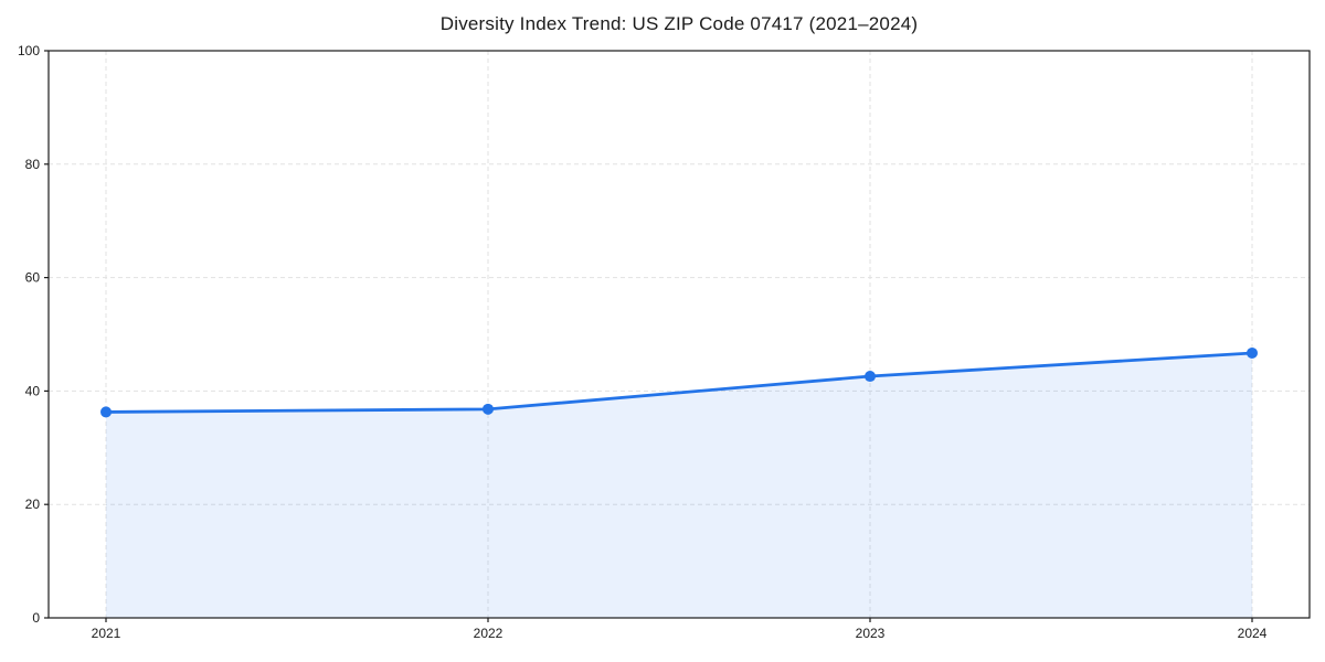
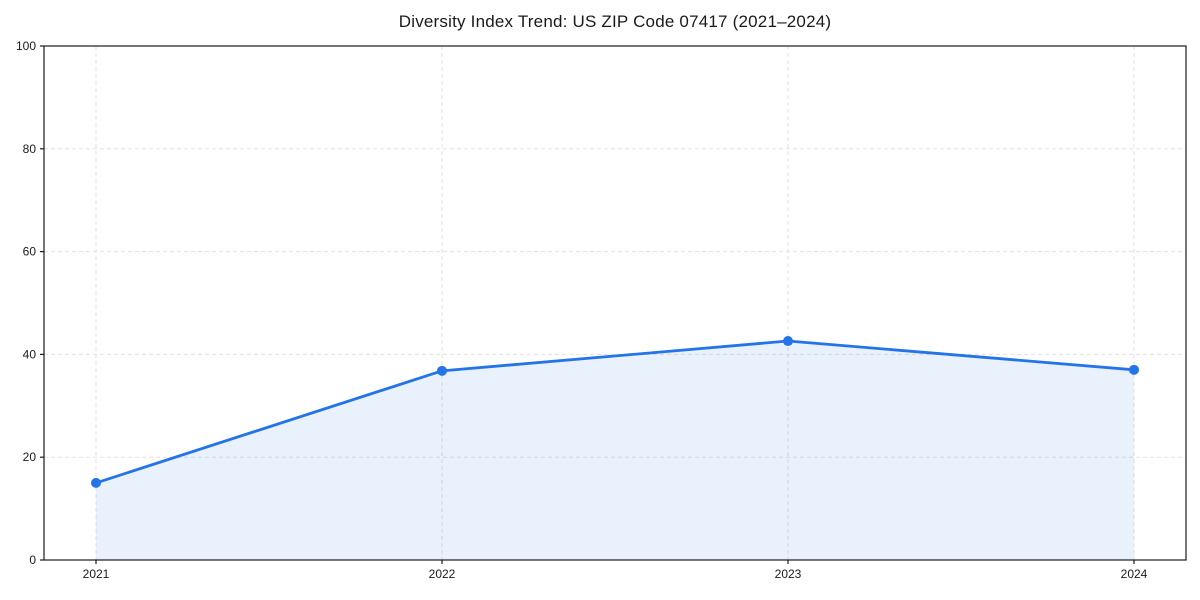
2021: 36 -> 15
2024: 47 -> 37
